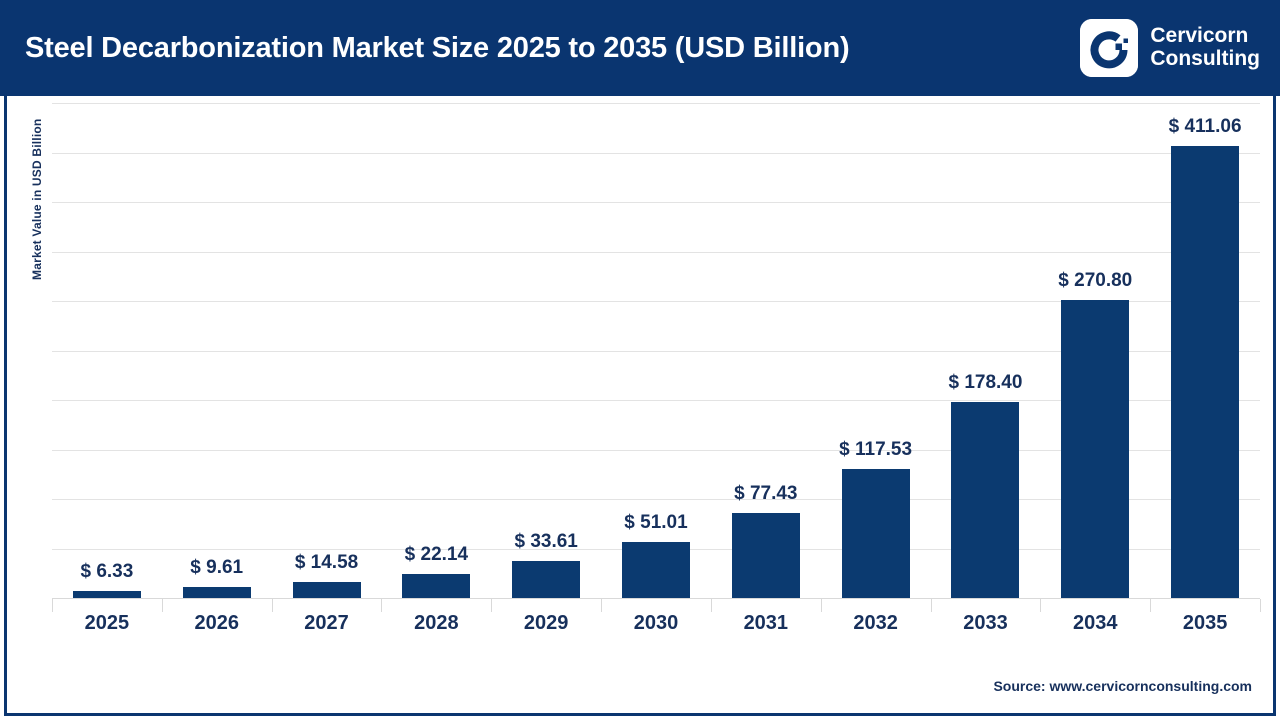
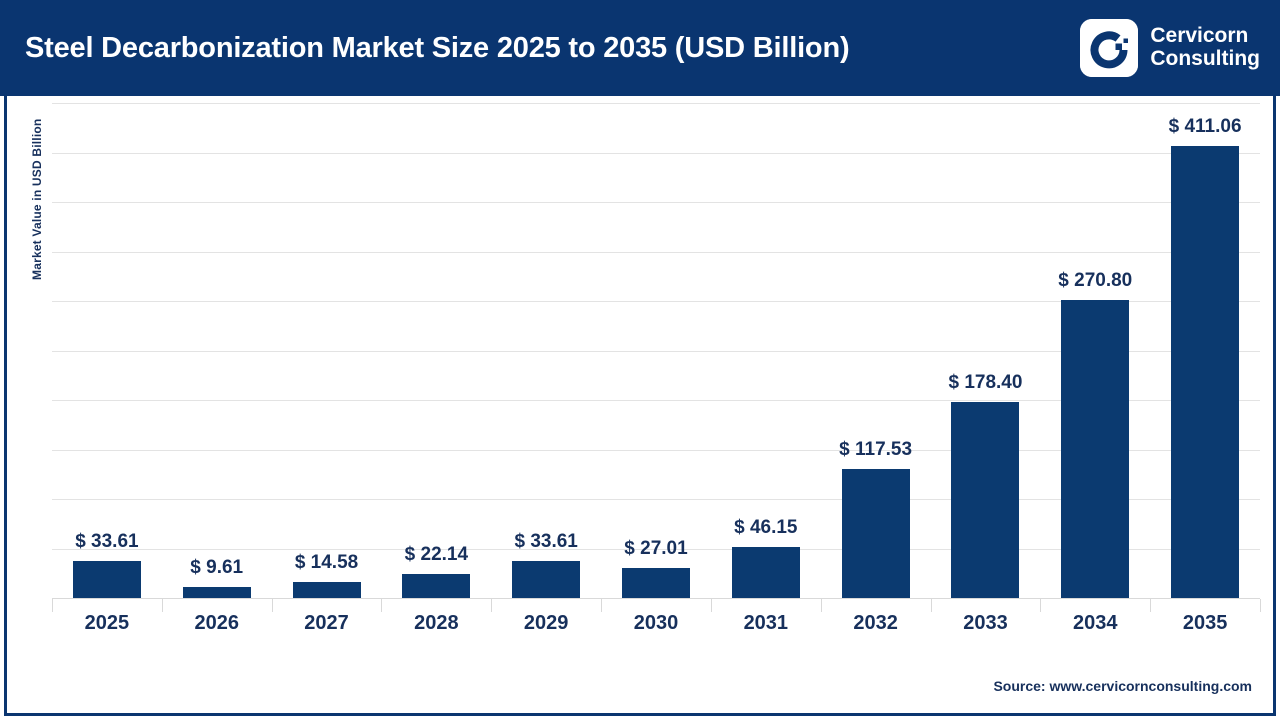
2025: 6.33 -> 33.61
2030: 51.01 -> 27.01
2031: 77.43 -> 46.15
